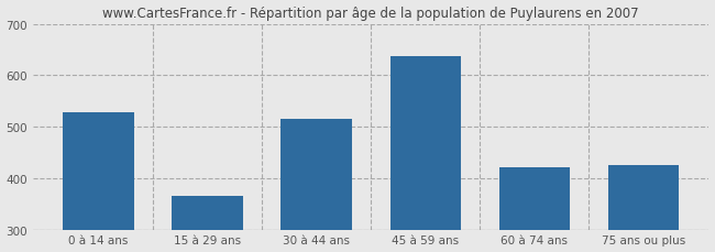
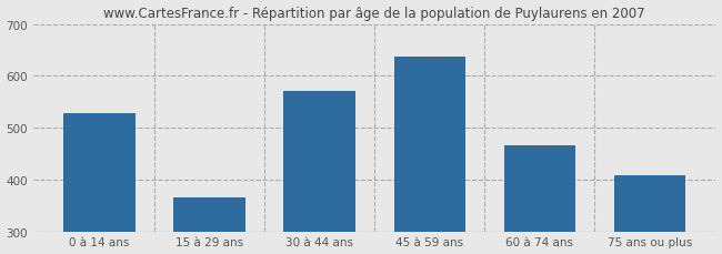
30 à 44 ans: 515 -> 570
60 à 74 ans: 420 -> 466
75 ans ou plus: 425 -> 409
